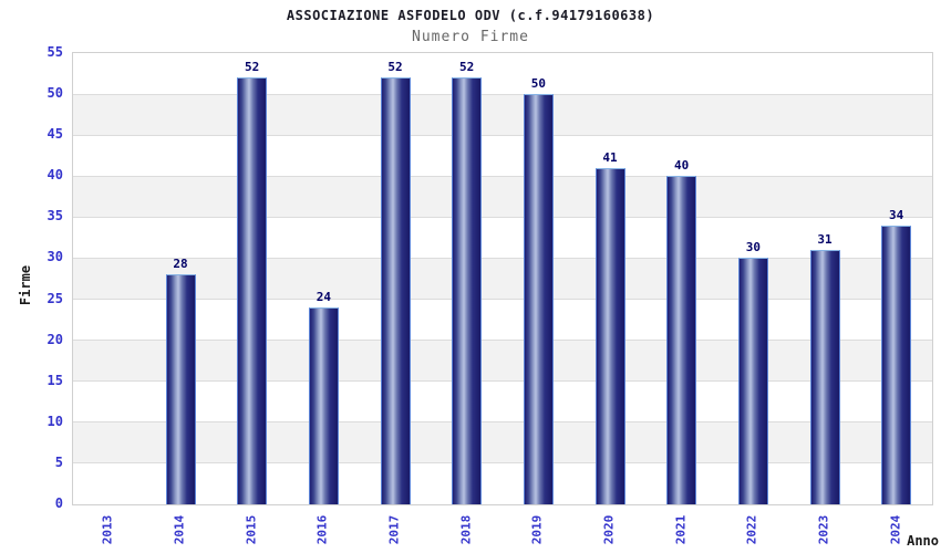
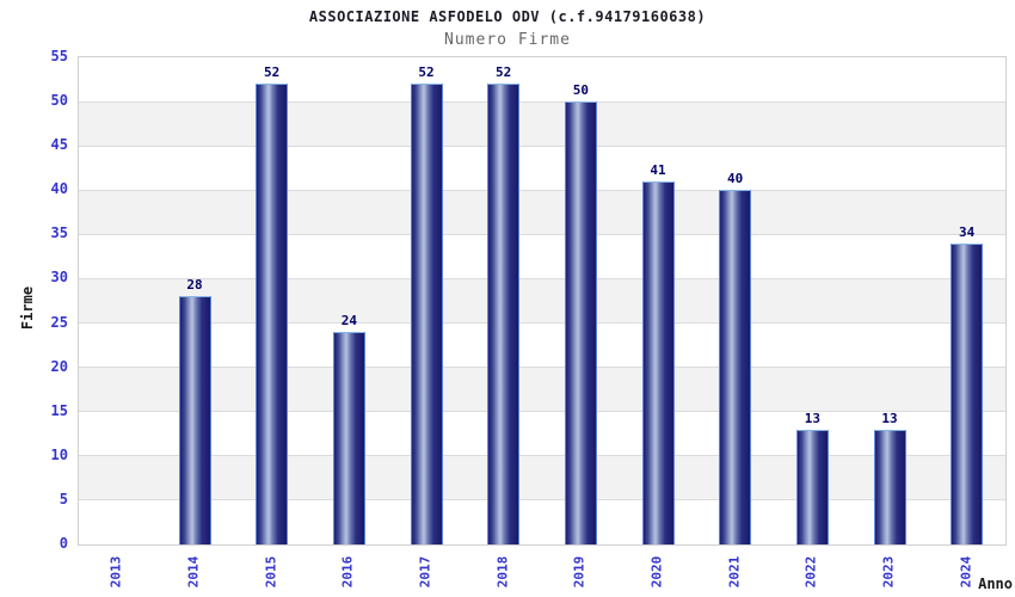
2022: 30 -> 13
2023: 31 -> 13
